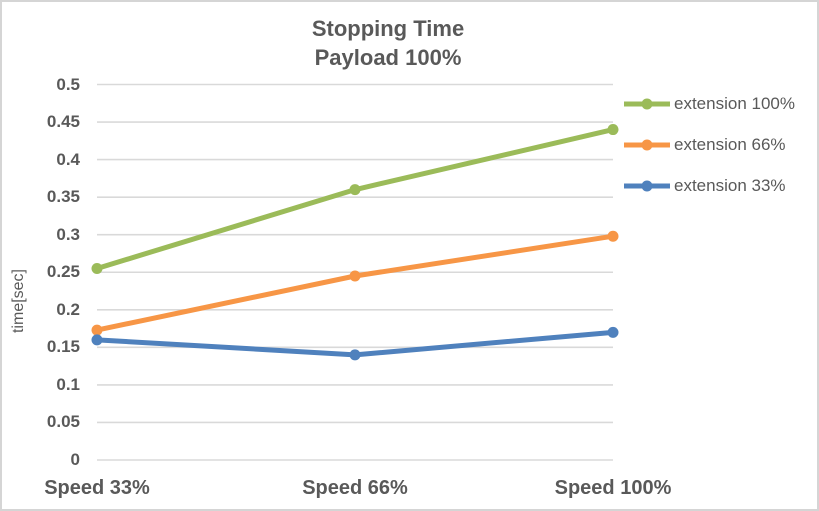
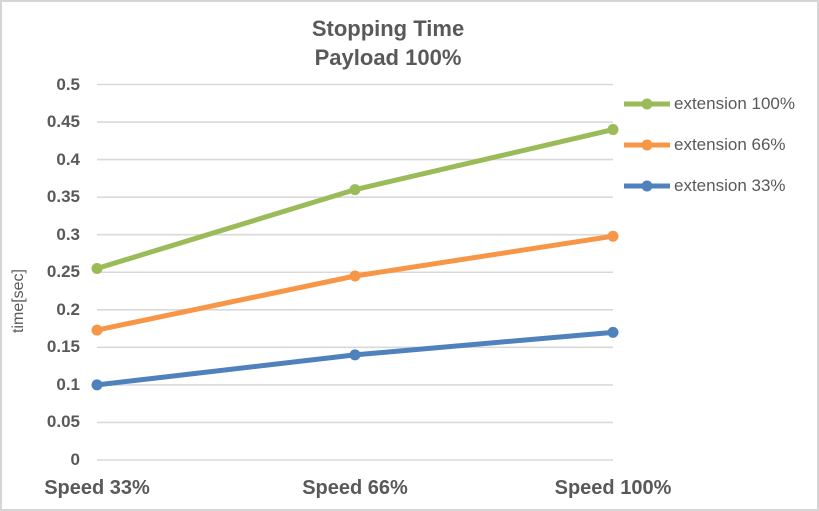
extension 33%/Speed 33%: 0.16 -> 0.10
